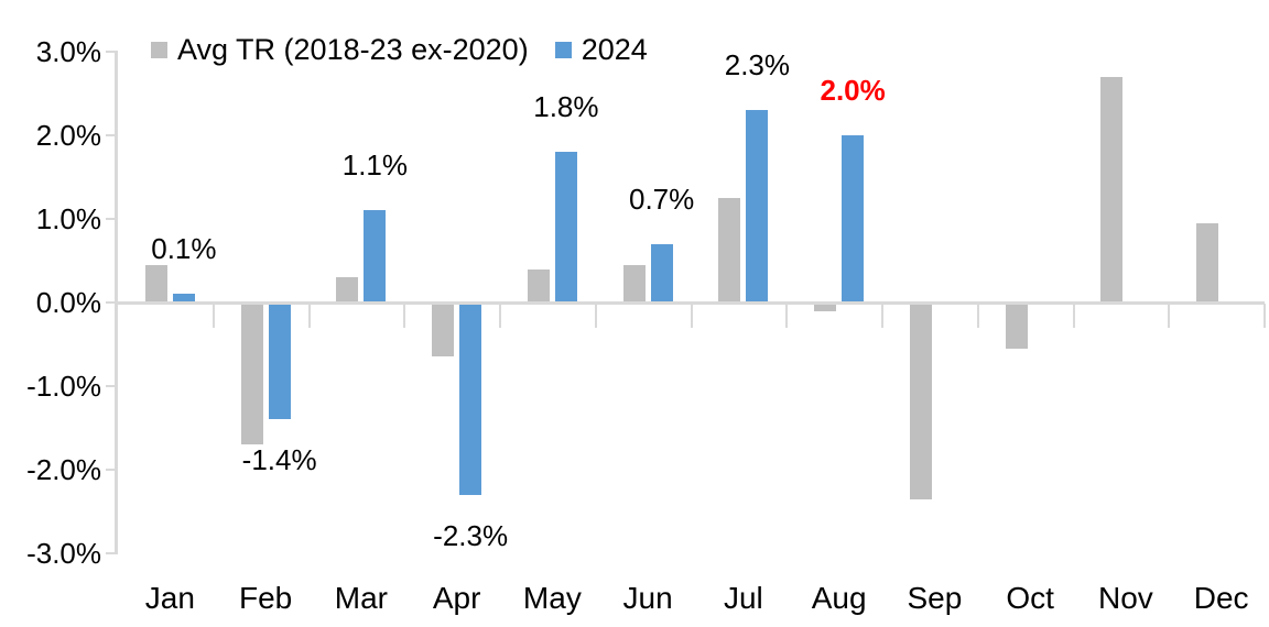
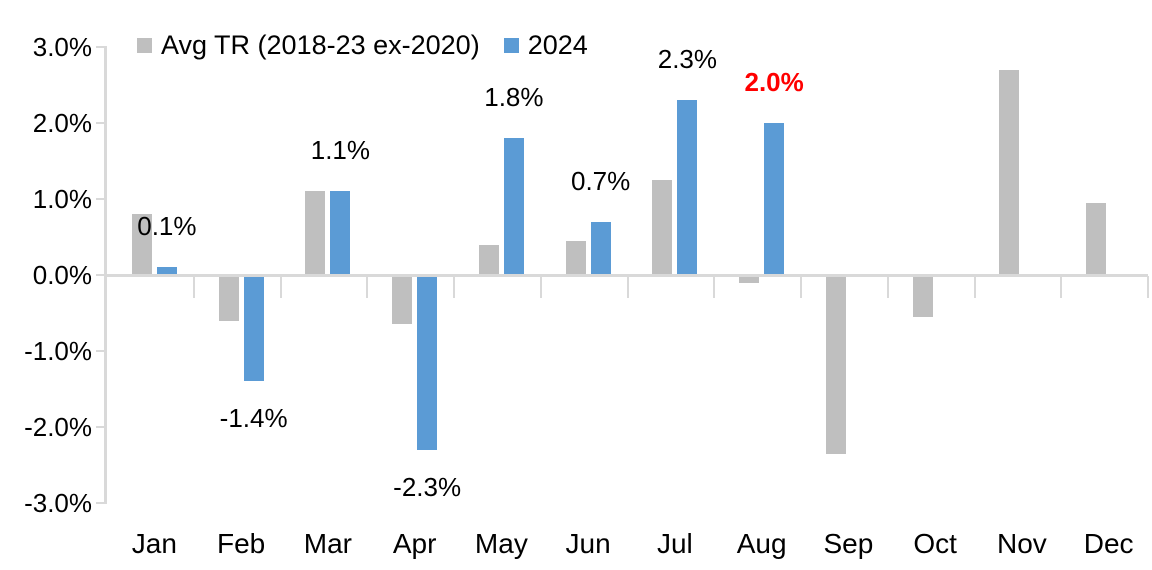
Avg TR (2018-23 ex-2020)/Jan: 0.5% -> 0.8%
Avg TR (2018-23 ex-2020)/Feb: -1.7% -> -0.6%
Avg TR (2018-23 ex-2020)/Mar: 0.3% -> 1.1%
